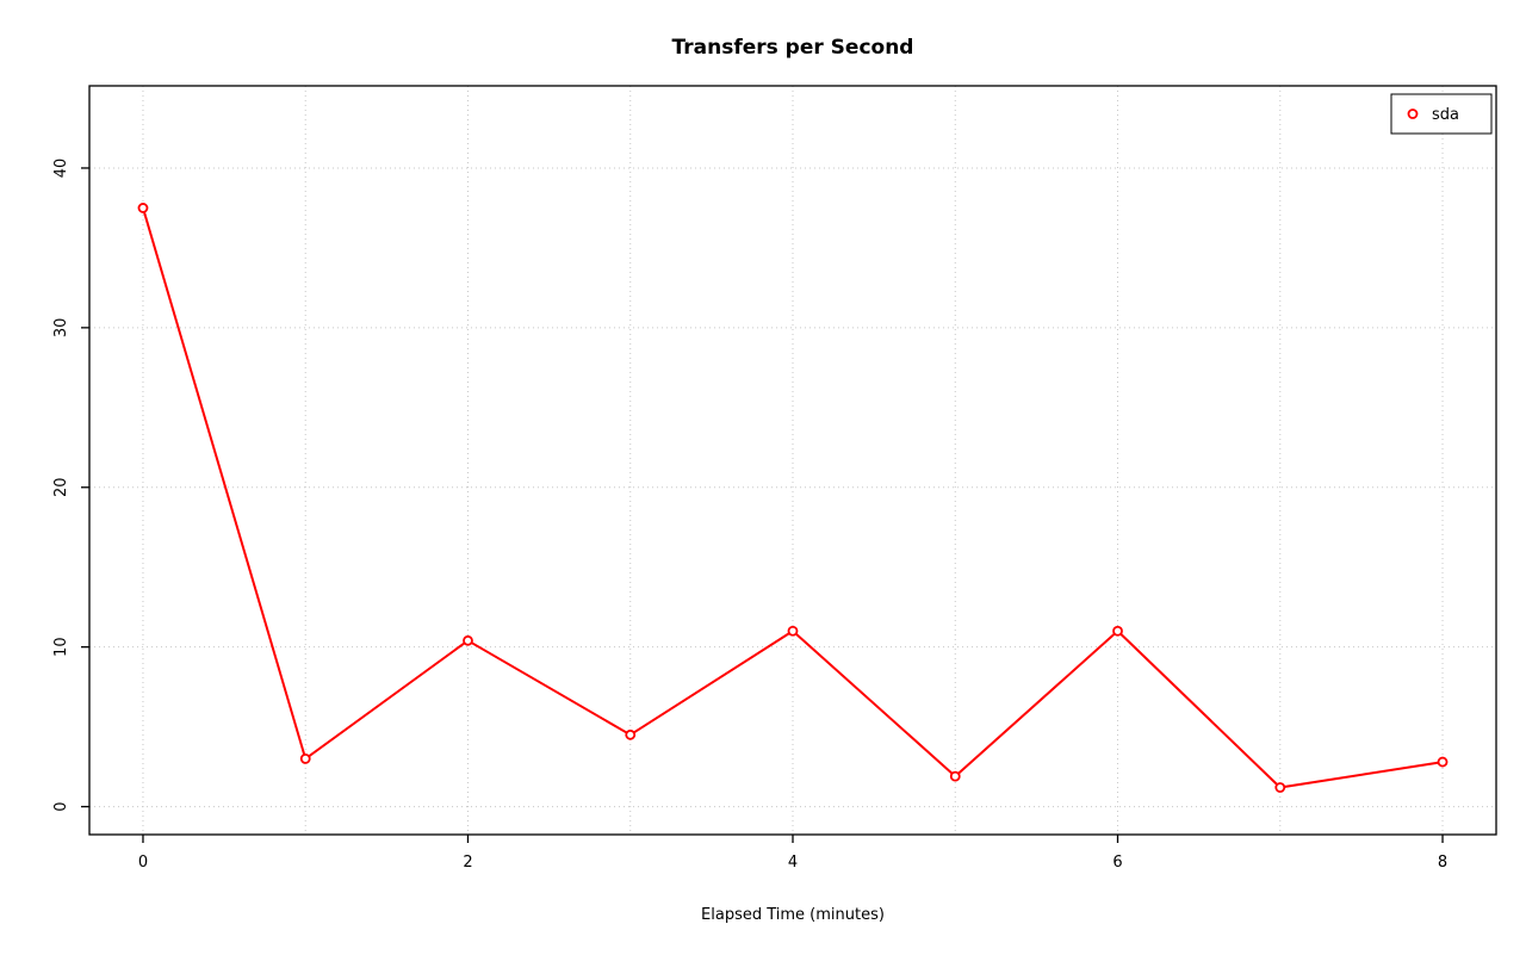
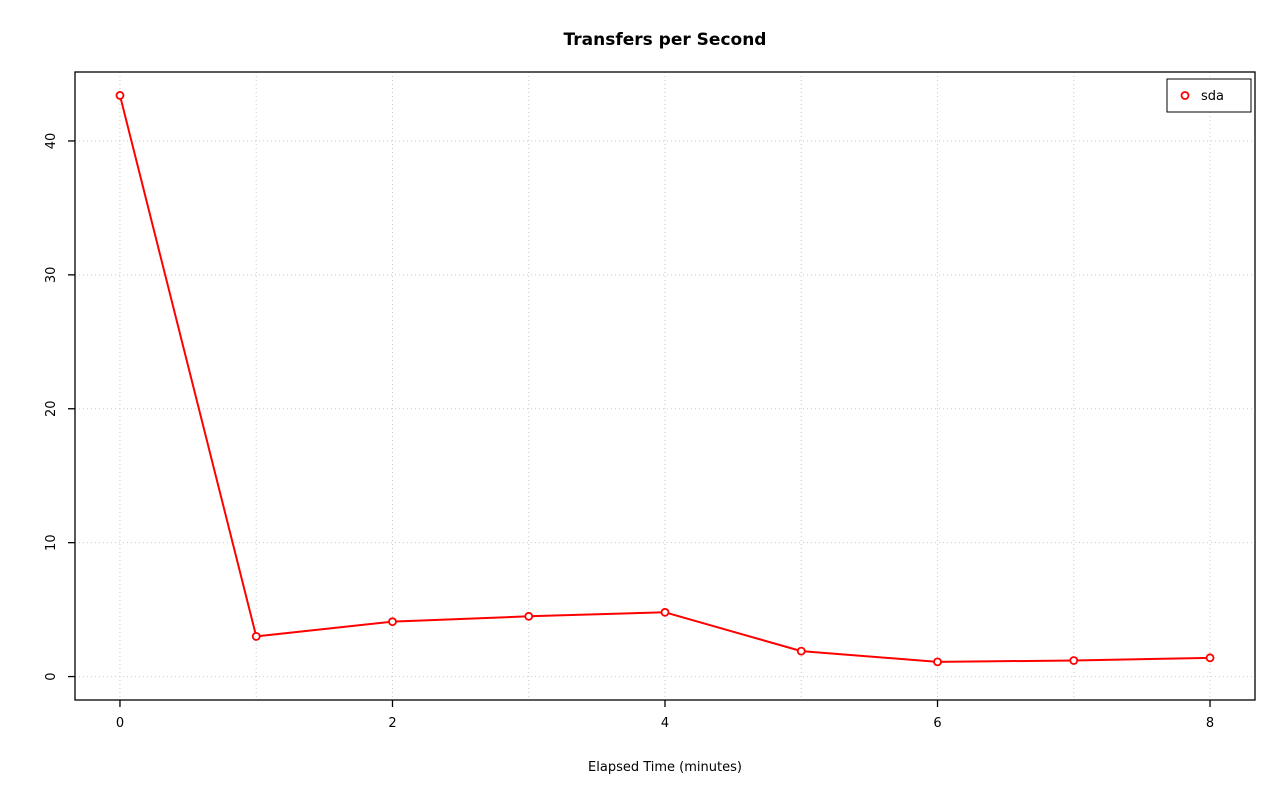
0: 37.5 -> 43.4
2: 10.4 -> 4.1
4: 11.0 -> 4.8
6: 11.0 -> 1.1
8: 2.8 -> 1.4
